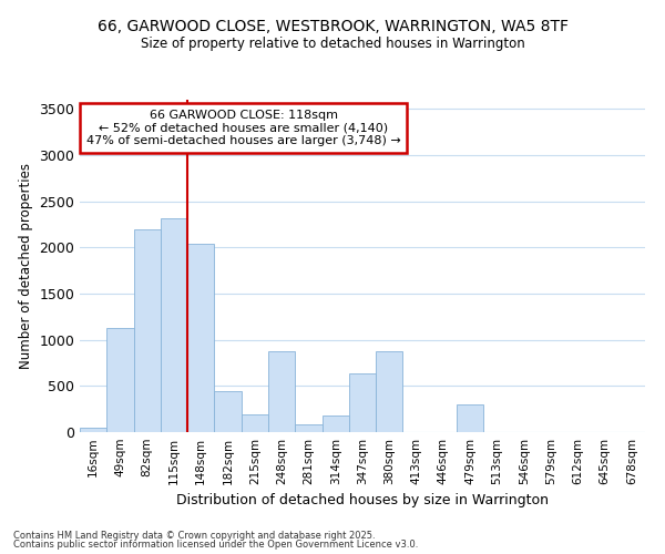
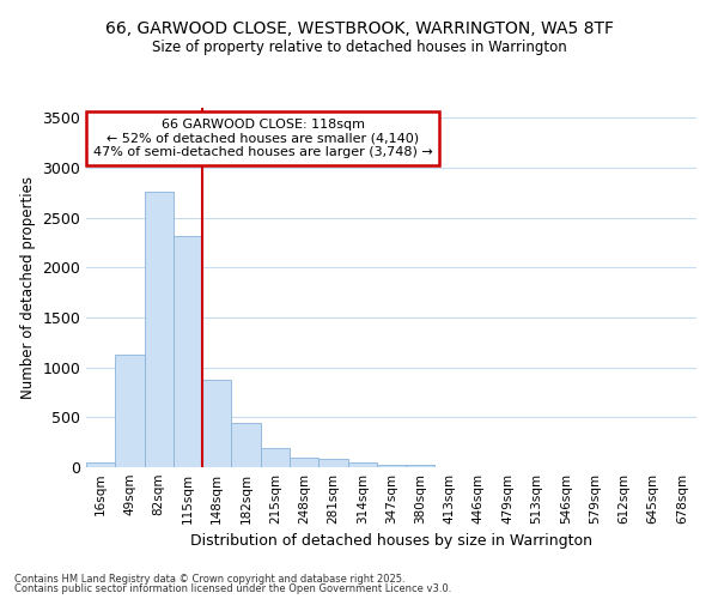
82sqm: 2200 -> 2760
148sqm: 2040 -> 880
248sqm: 880 -> 100
314sqm: 180 -> 50
347sqm: 640 -> 30
380sqm: 880 -> 20
479sqm: 300 -> 0
